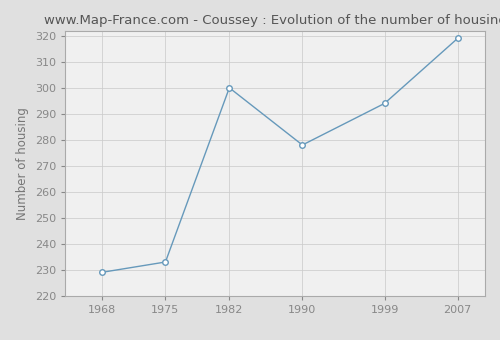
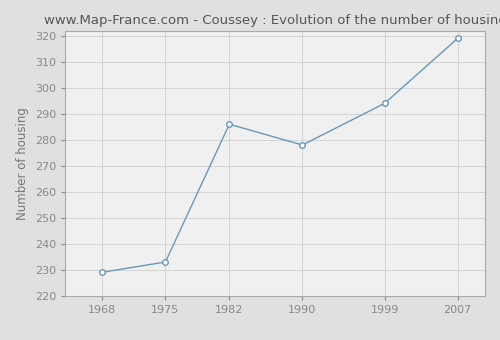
1982: 300 -> 286
